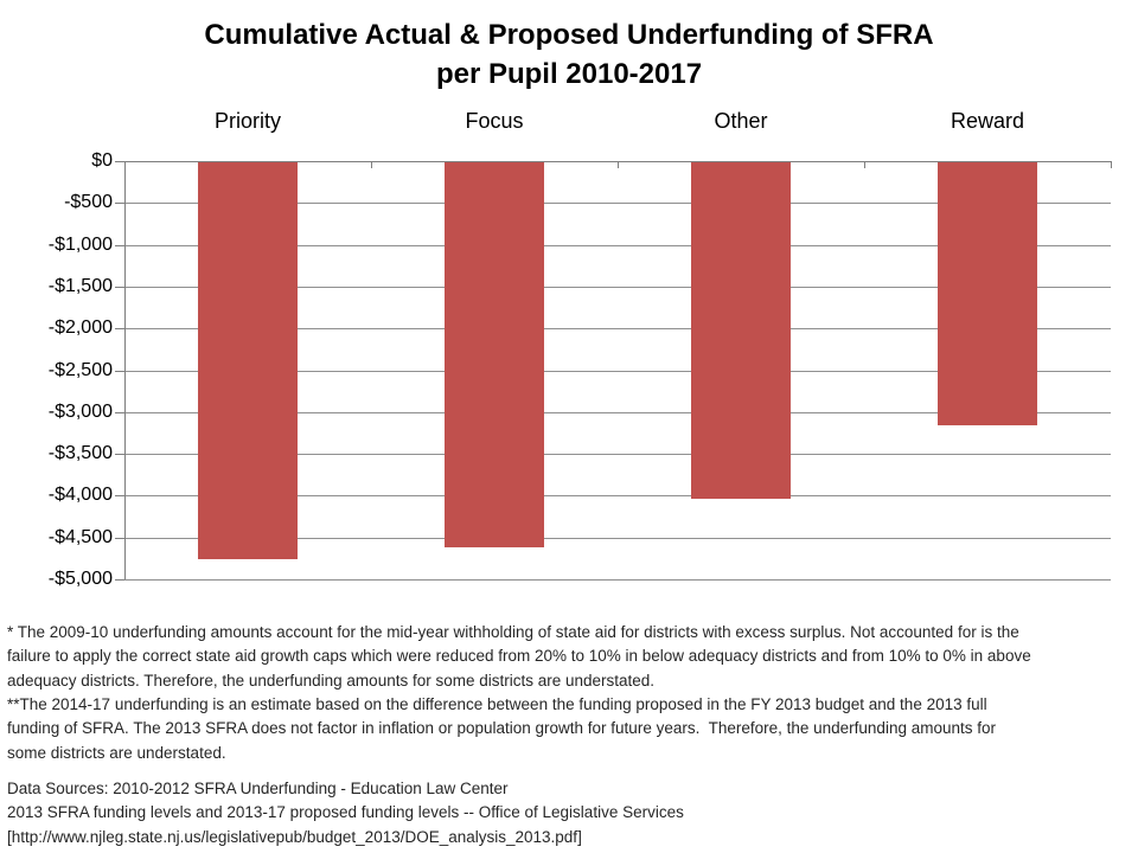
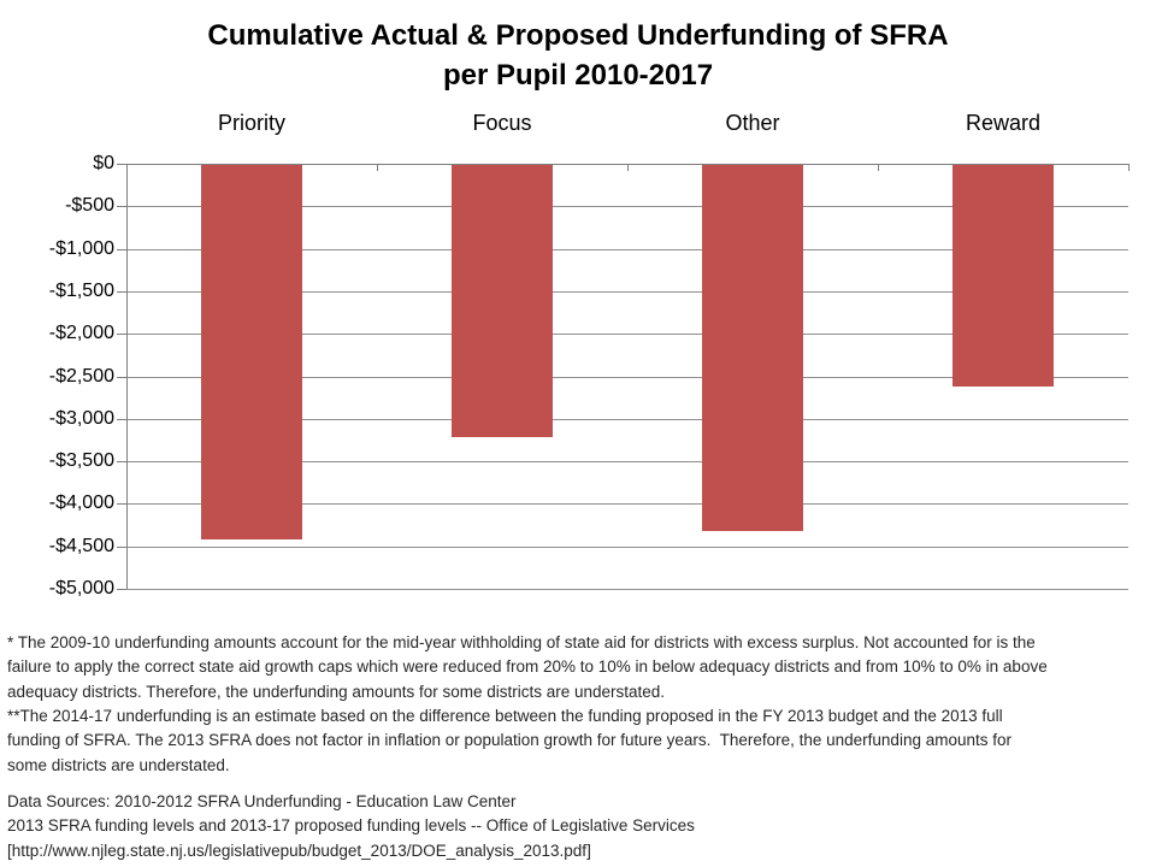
Priority: -$4800 -> -$4400
Focus: -$4600 -> -$3200
Other: -$4000 -> -$4300
Reward: -$3200 -> -$2600
